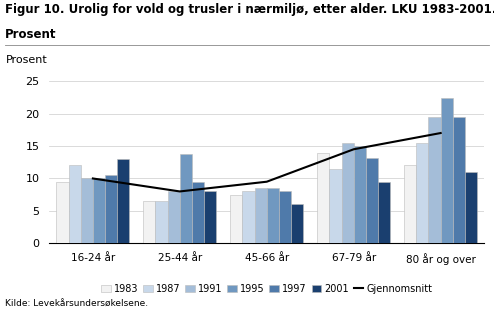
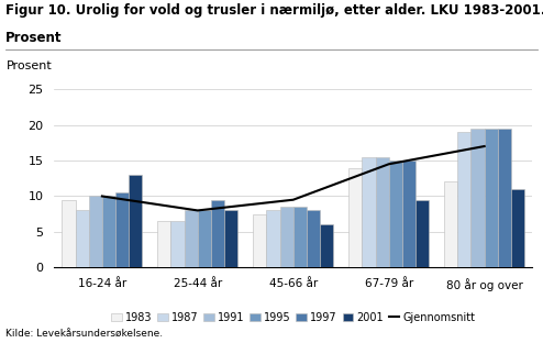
1987/16-24 år: 12.0 -> 8.0
1995/25-44 år: 13.8 -> 8.0
1987/67-79 år: 11.4 -> 15.5
1997/67-79 år: 13.2 -> 15.0
1987/80 år og over: 15.4 -> 19.0
1995/80 år og over: 22.4 -> 19.5
